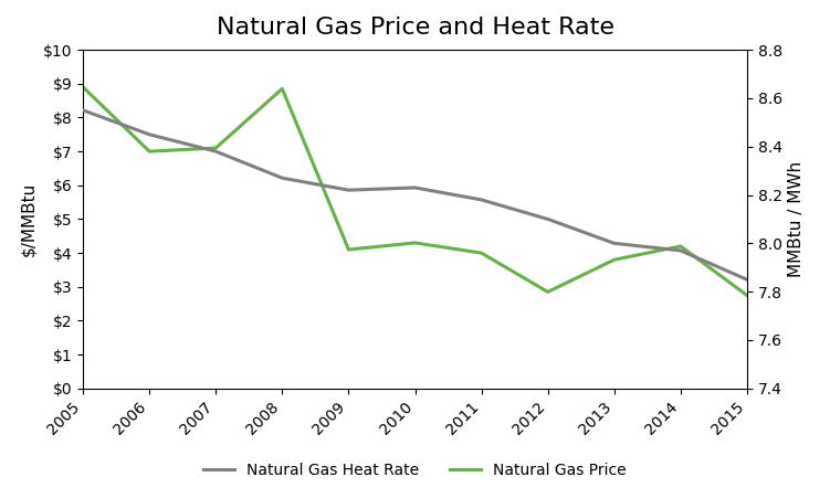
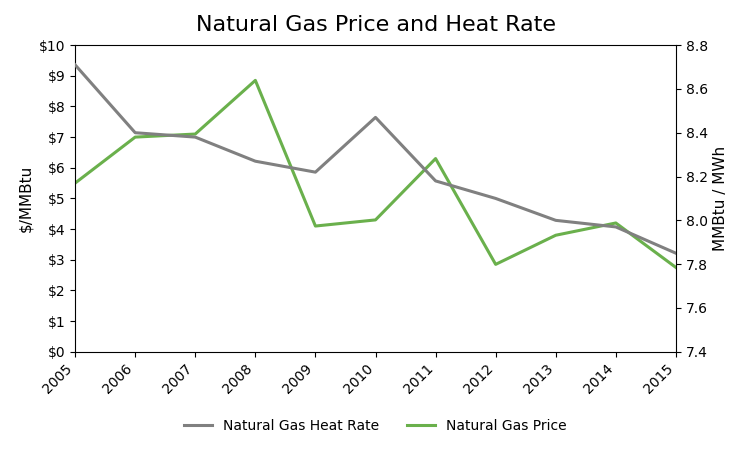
Natural Gas Price/2005: $8.90 -> $5.50
Natural Gas Heat Rate/2005: 8.55 -> 8.71
Natural Gas Heat Rate/2006: 8.45 -> 8.40
Natural Gas Heat Rate/2010: 8.23 -> 8.47
Natural Gas Price/2011: $4.00 -> $6.30
